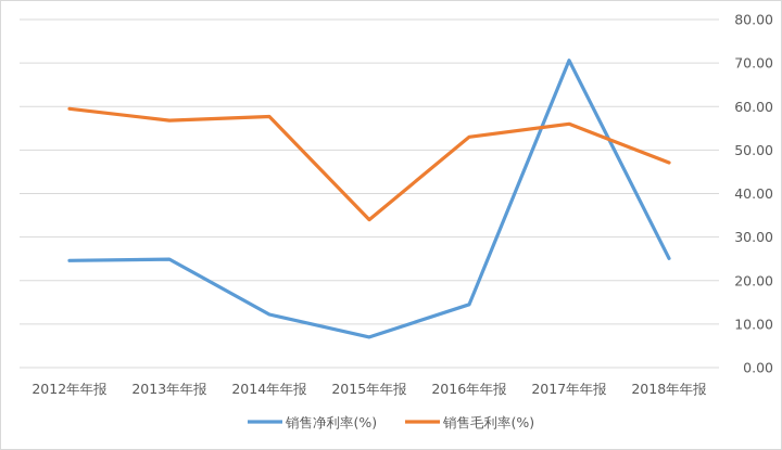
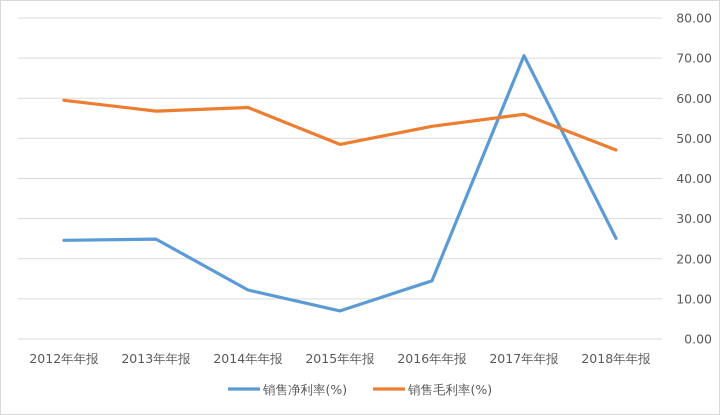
销售毛利率(%)/2015年年报: 34 -> 48
